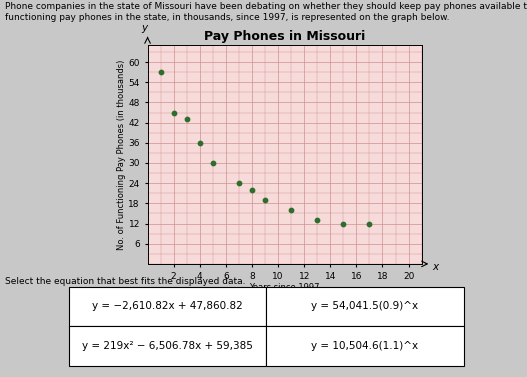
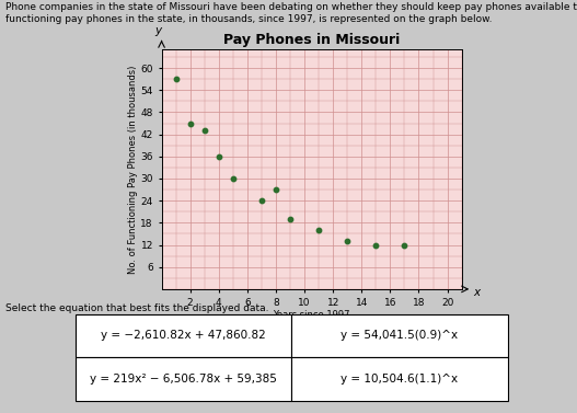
8: 22 -> 27
